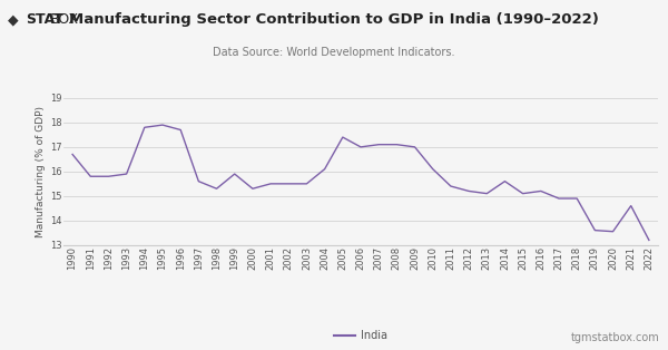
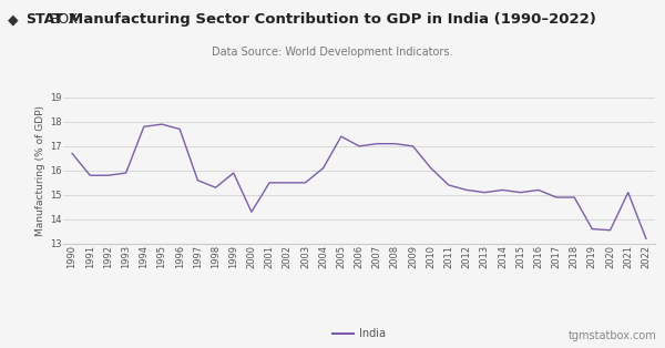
2000: 15.30 -> 14.30
2014: 15.60 -> 15.20
2021: 14.60 -> 15.10
